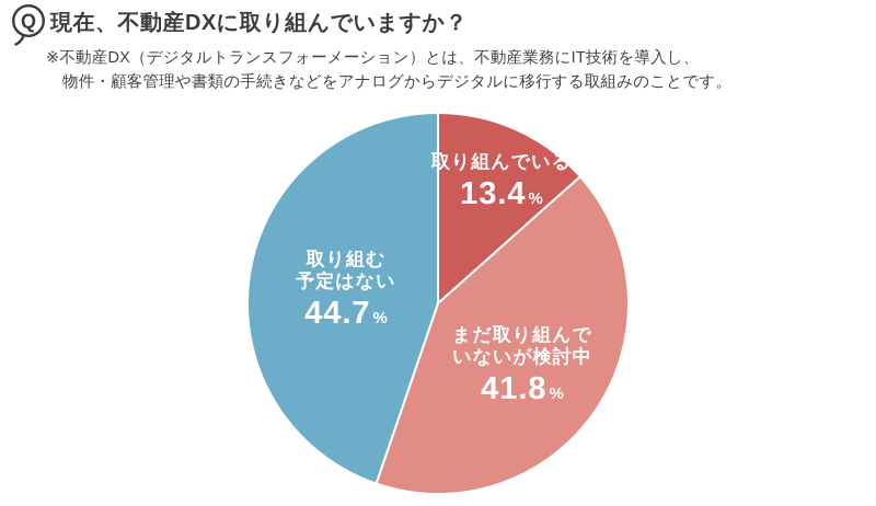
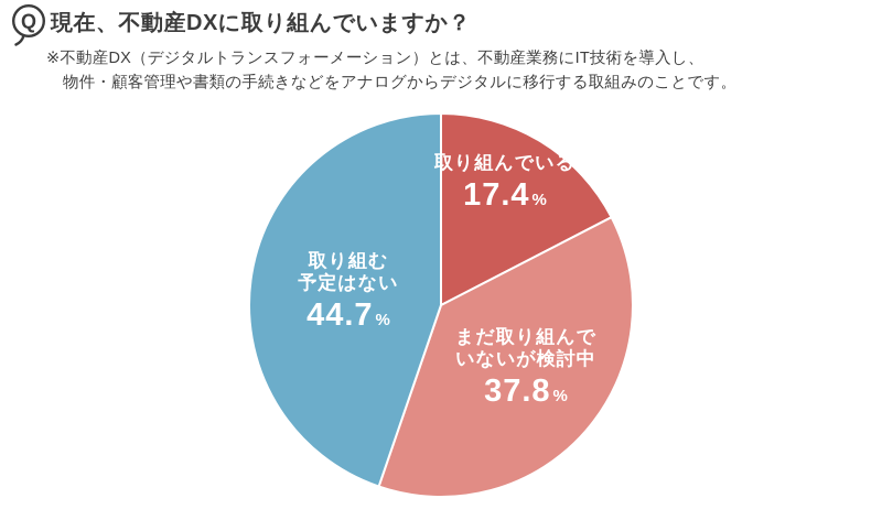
取り組んでいる: 13.4 -> 17.4
まだ取り組んでいないが検討中: 41.8 -> 37.8
